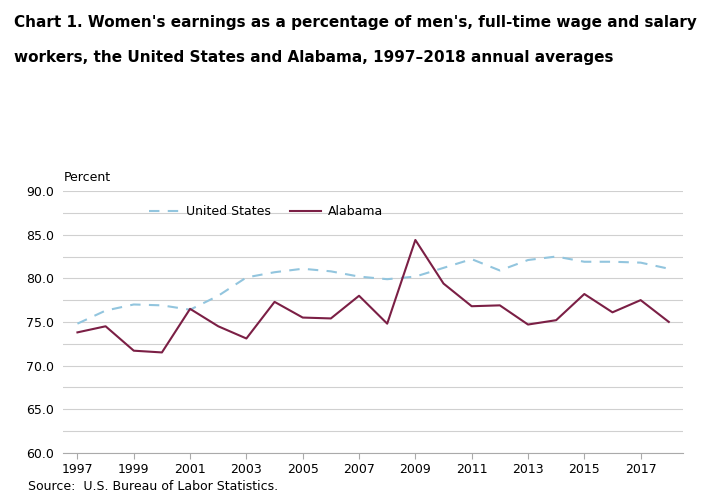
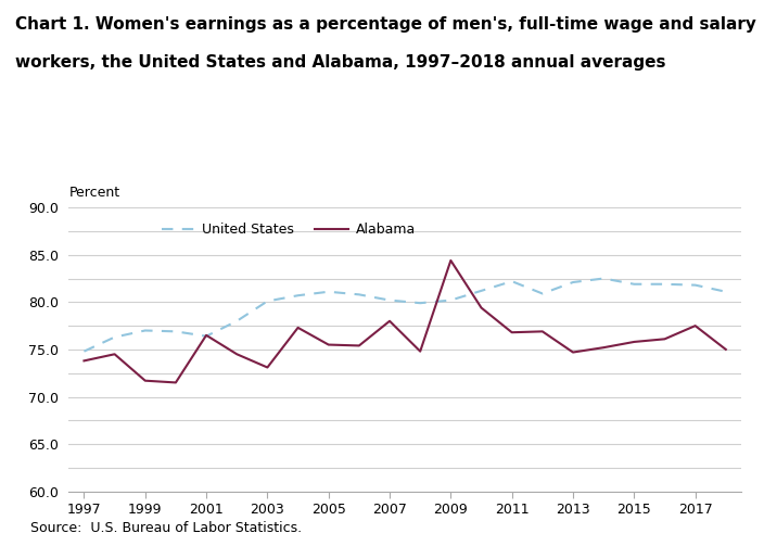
Alabama/2015: 78.2 -> 75.8
